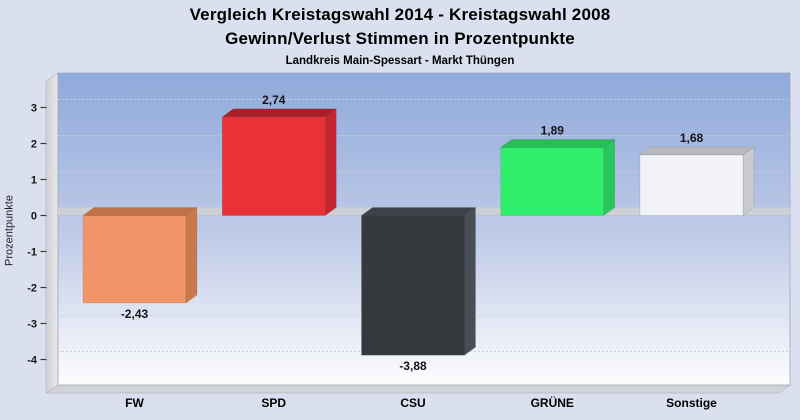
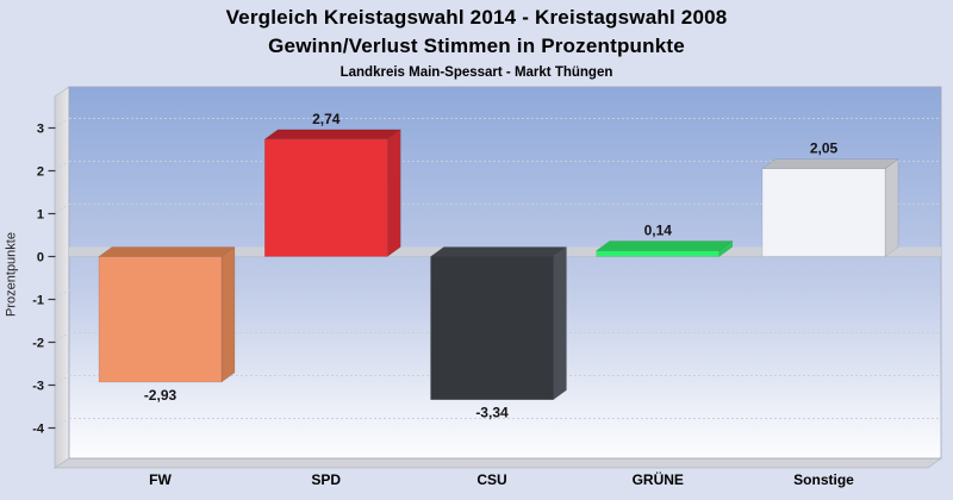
FW: -2,43 -> -2,93
CSU: -3,88 -> -3,34
GRÜNE: 1,89 -> 0,14
Sonstige: 1,68 -> 2,05
